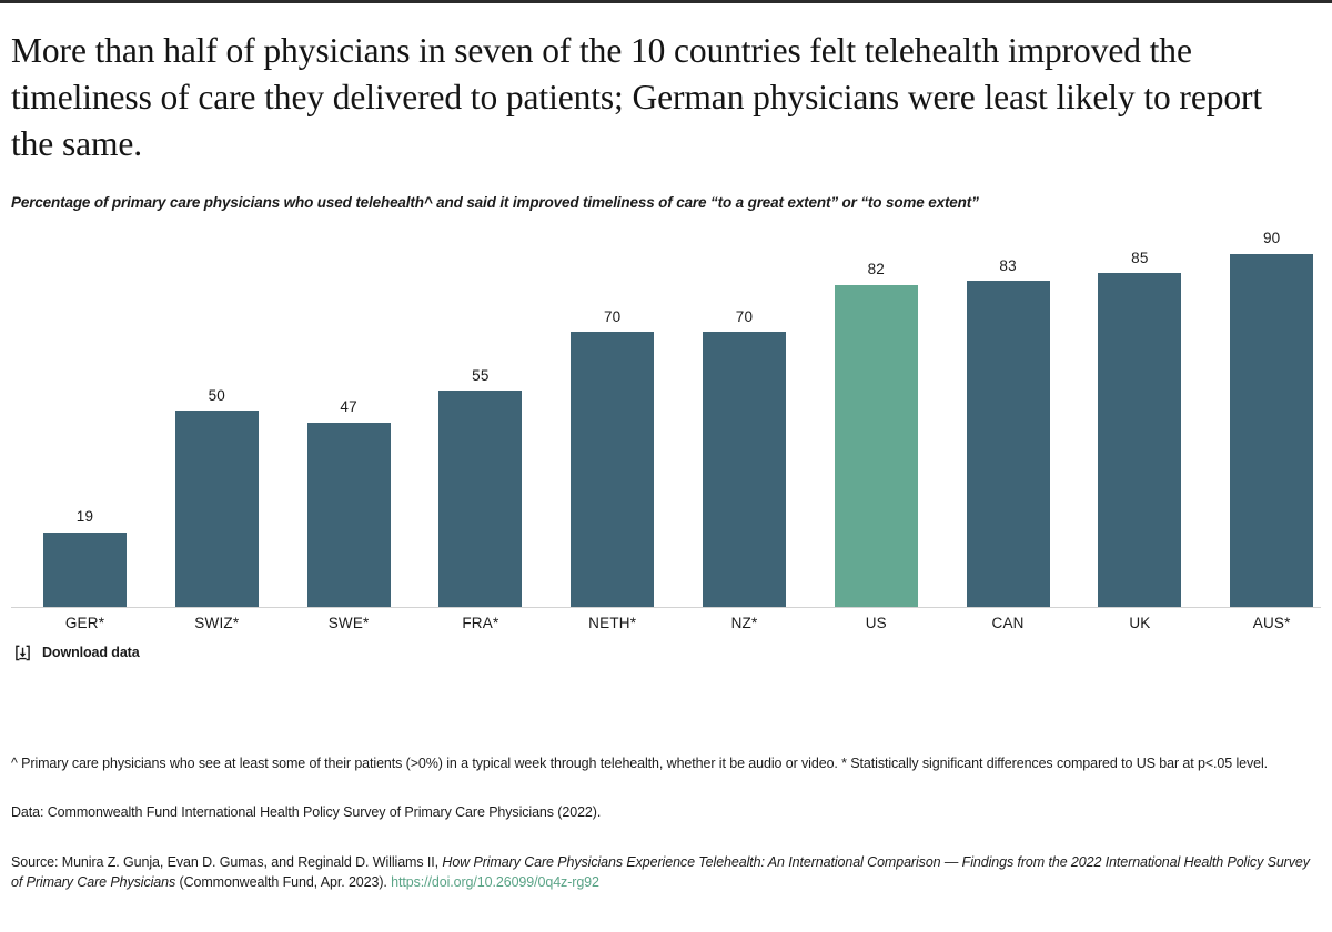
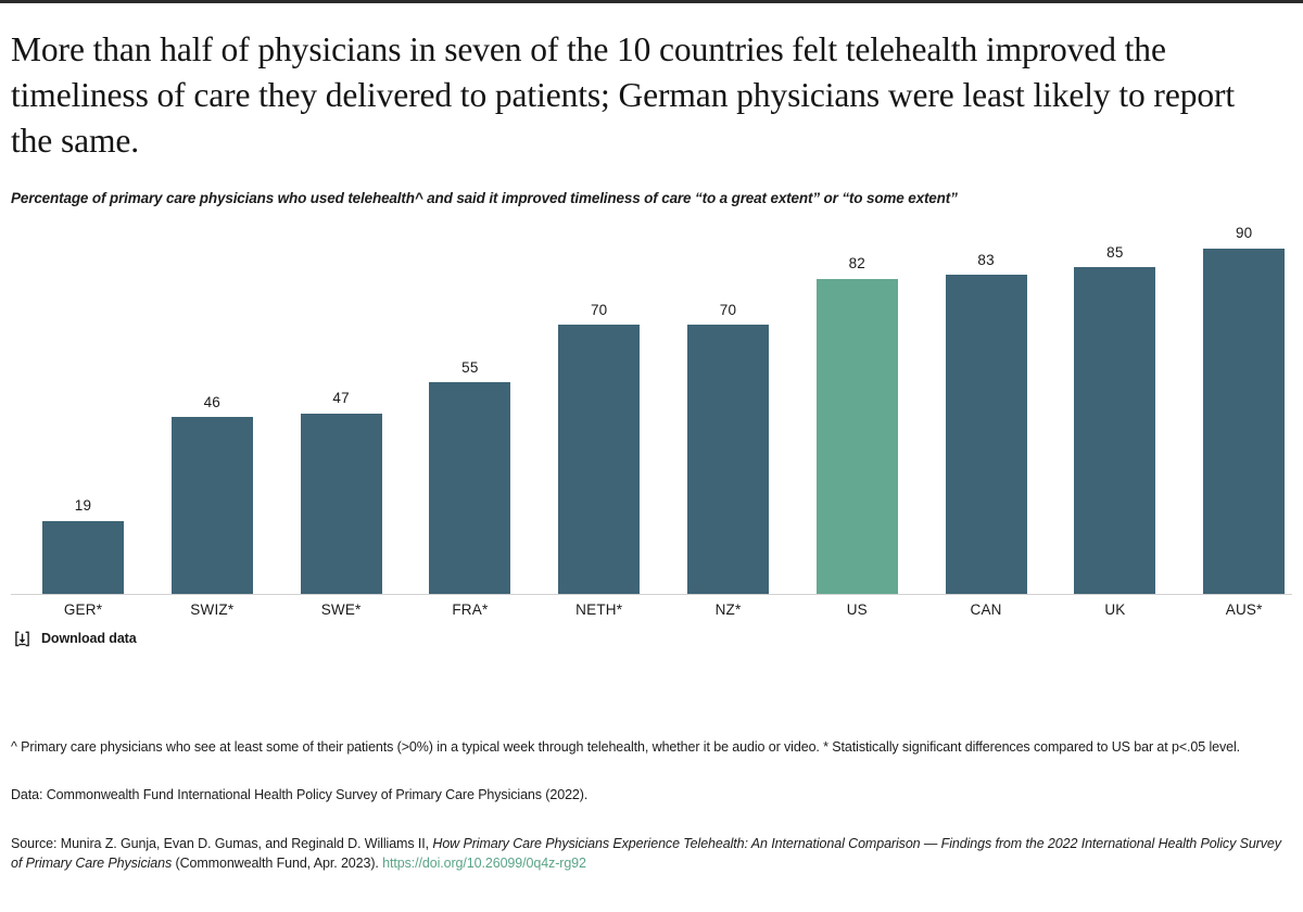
SWIZ*: 50 -> 46
